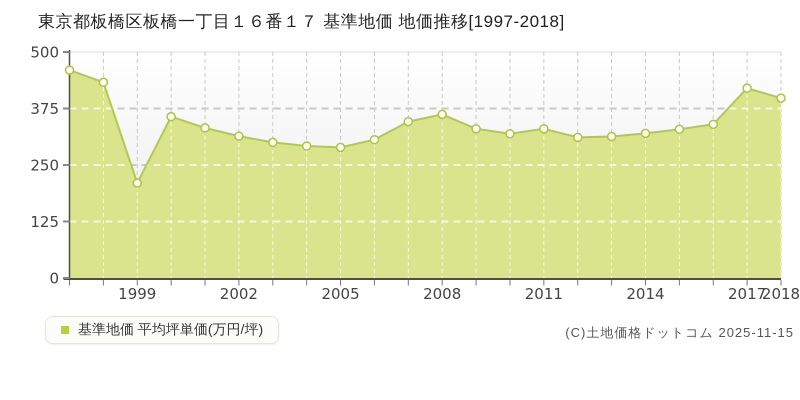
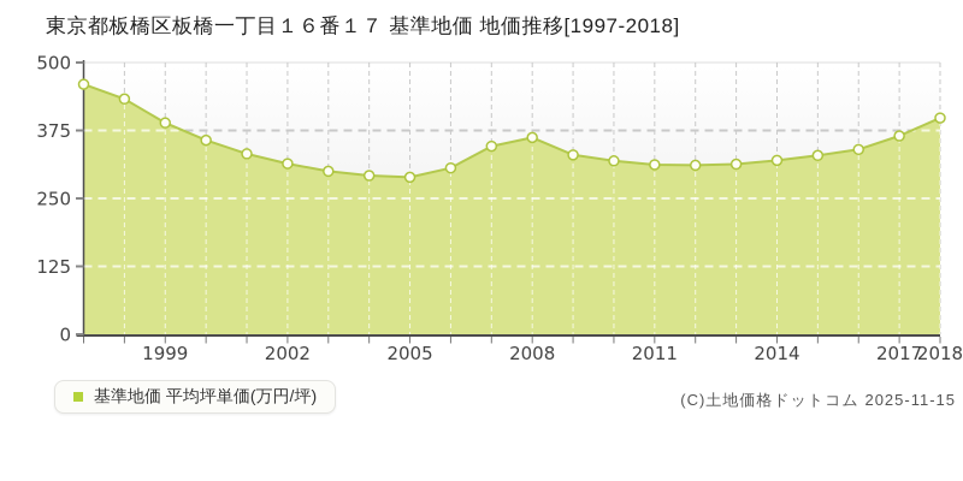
1999: 210 -> 390
2011: 330 -> 310
2017: 420 -> 360
